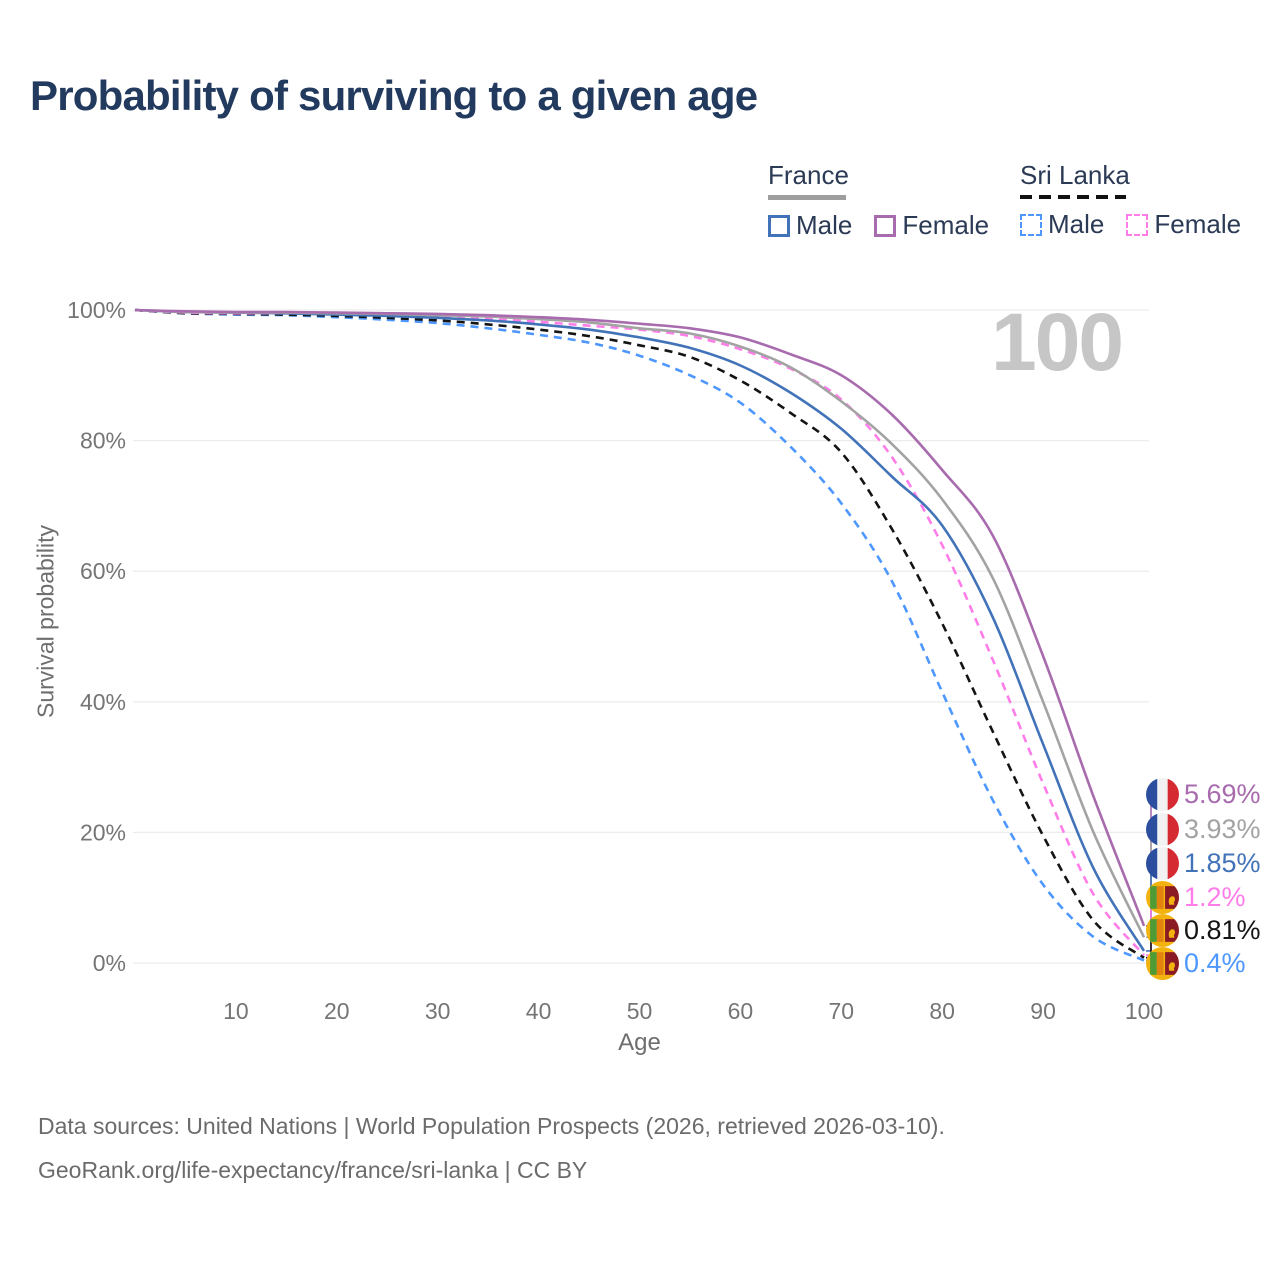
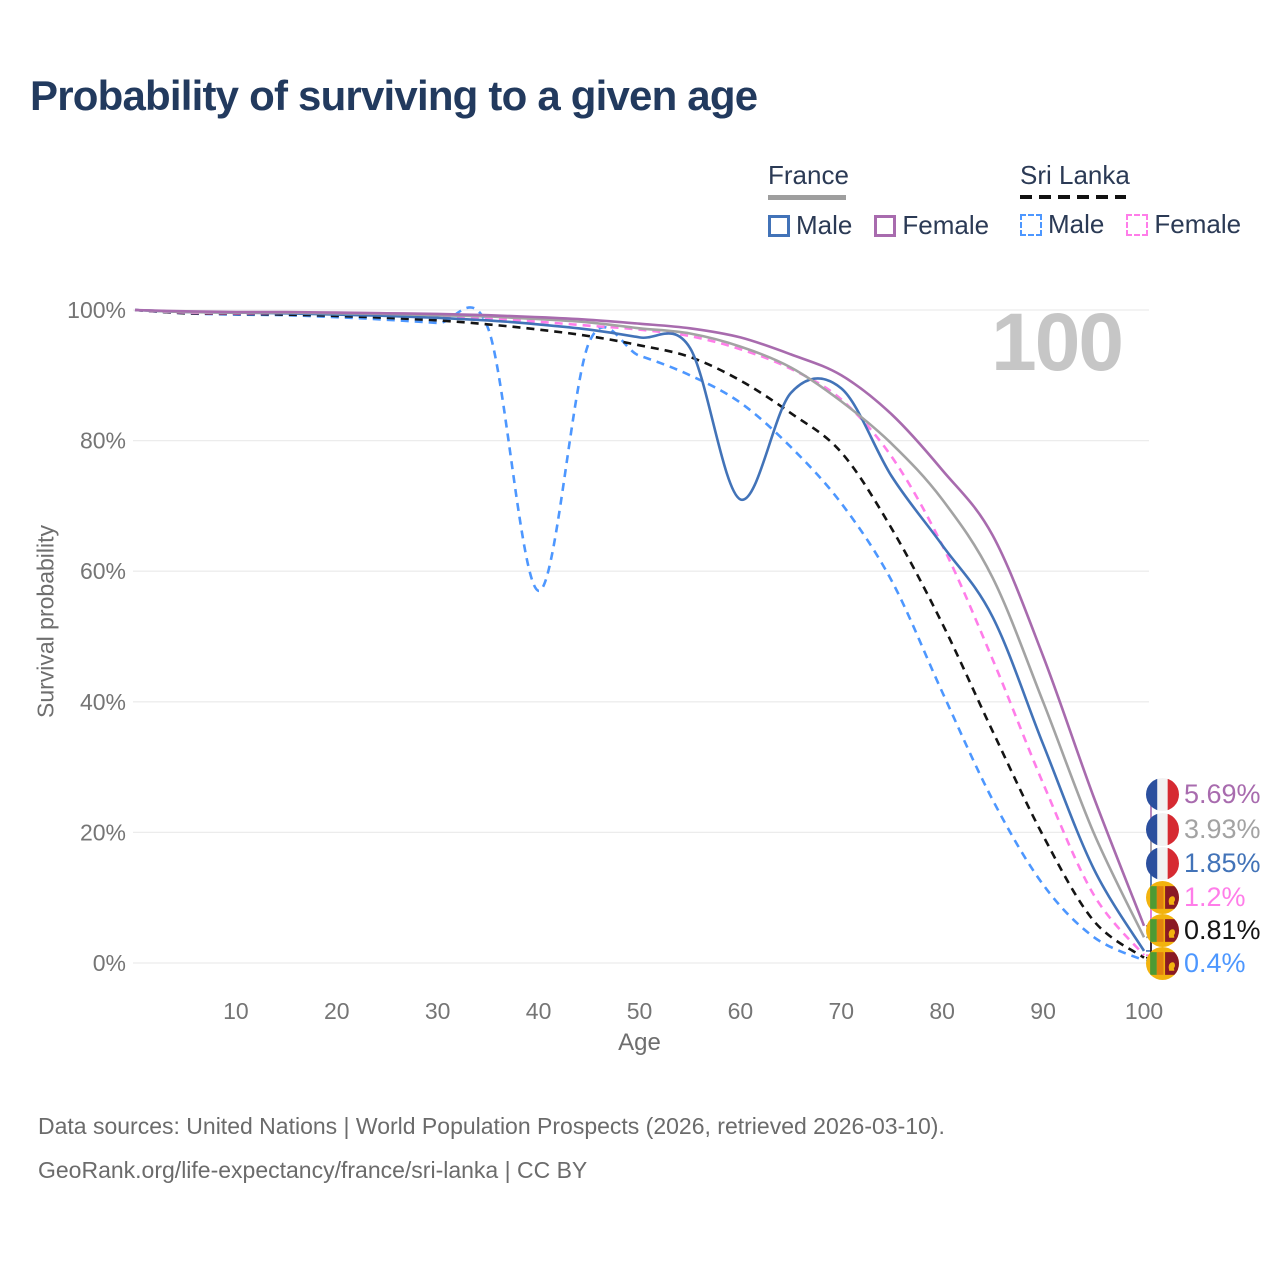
Sri Lanka Male/40: 96% -> 57%
France Male/60: 92% -> 71%
France Male/70: 82% -> 88%
France Male/80: 67% -> 64%
